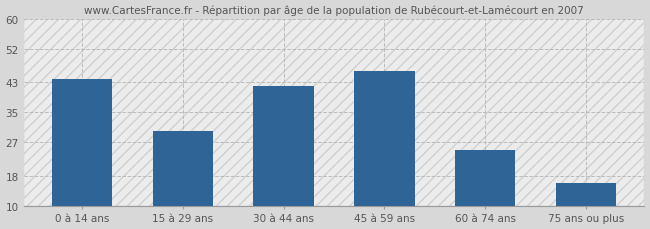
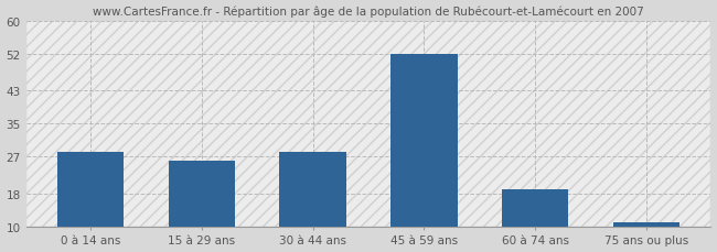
0 à 14 ans: 44 -> 28
15 à 29 ans: 30 -> 26
30 à 44 ans: 42 -> 28
45 à 59 ans: 46 -> 52
60 à 74 ans: 25 -> 19
75 ans ou plus: 16 -> 11
